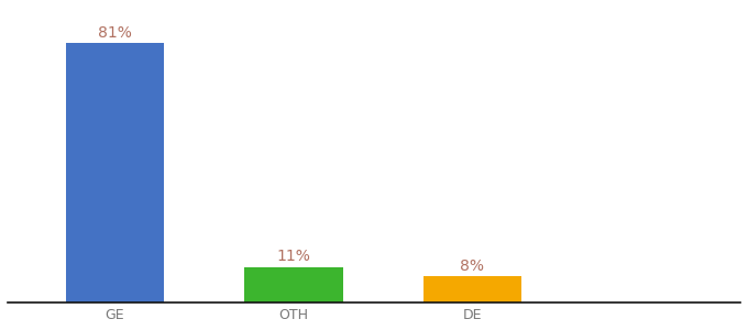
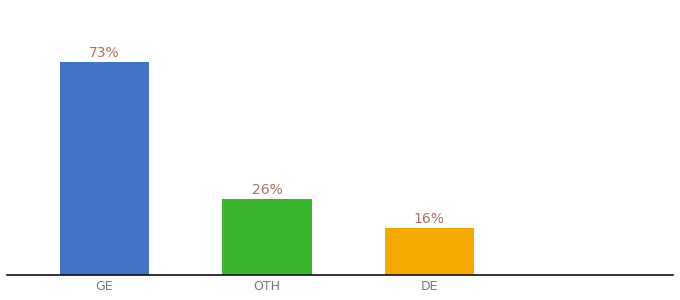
GE: 81% -> 73%
OTH: 11% -> 26%
DE: 8% -> 16%
